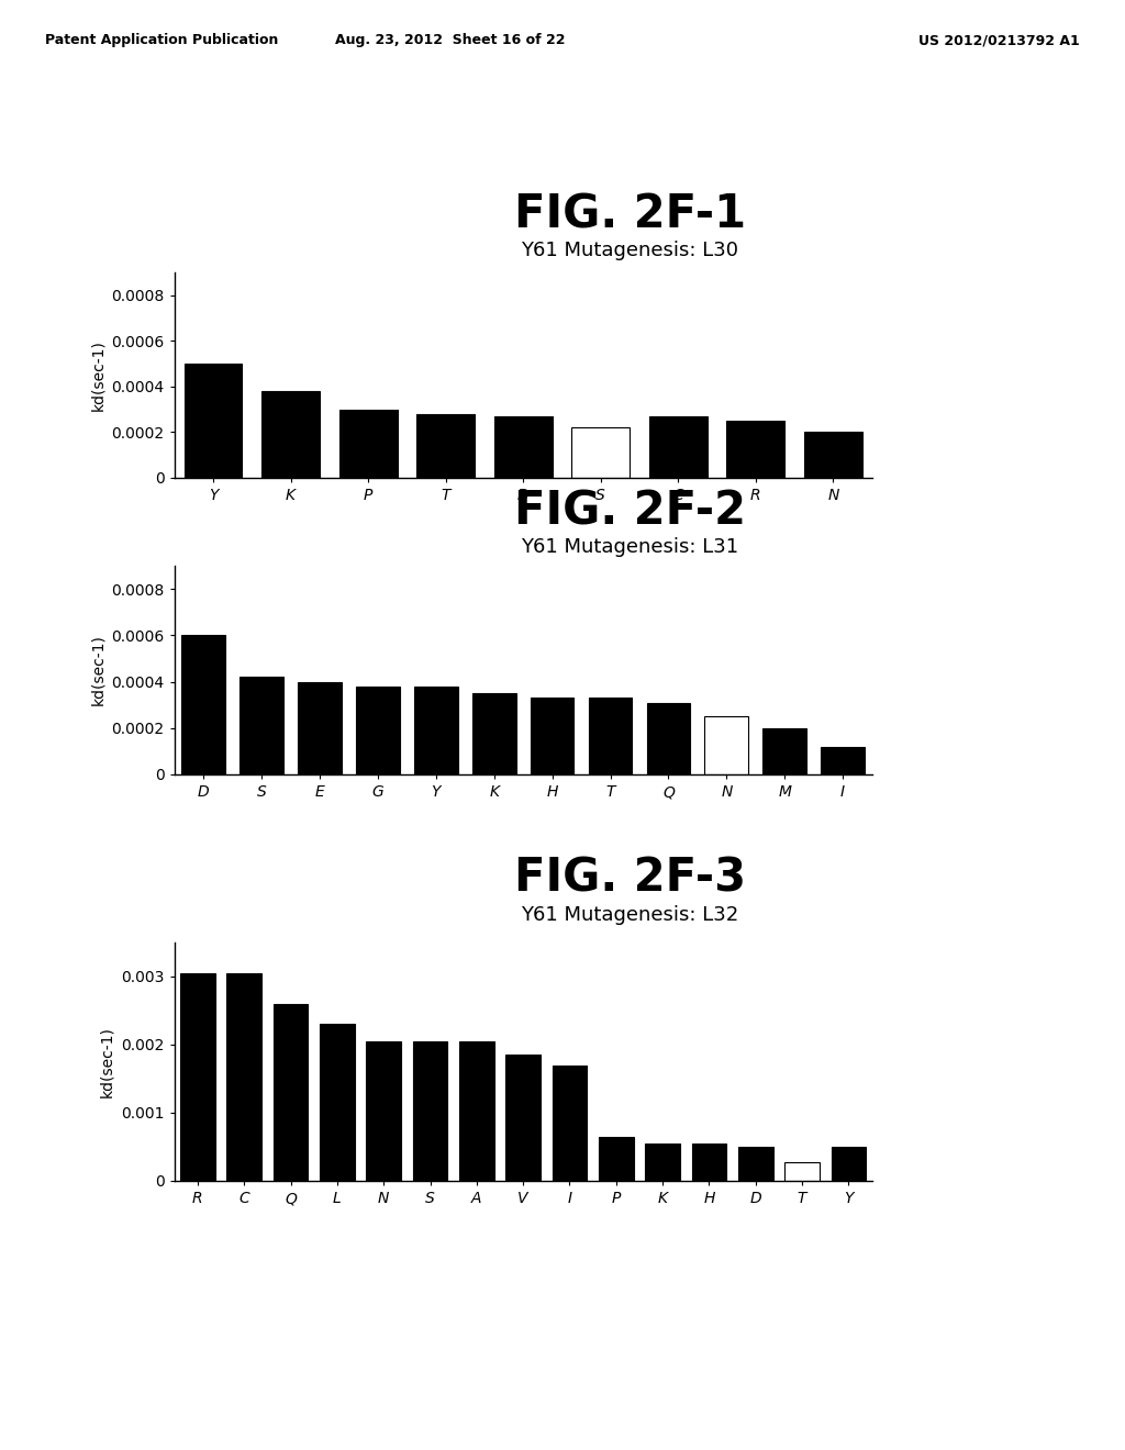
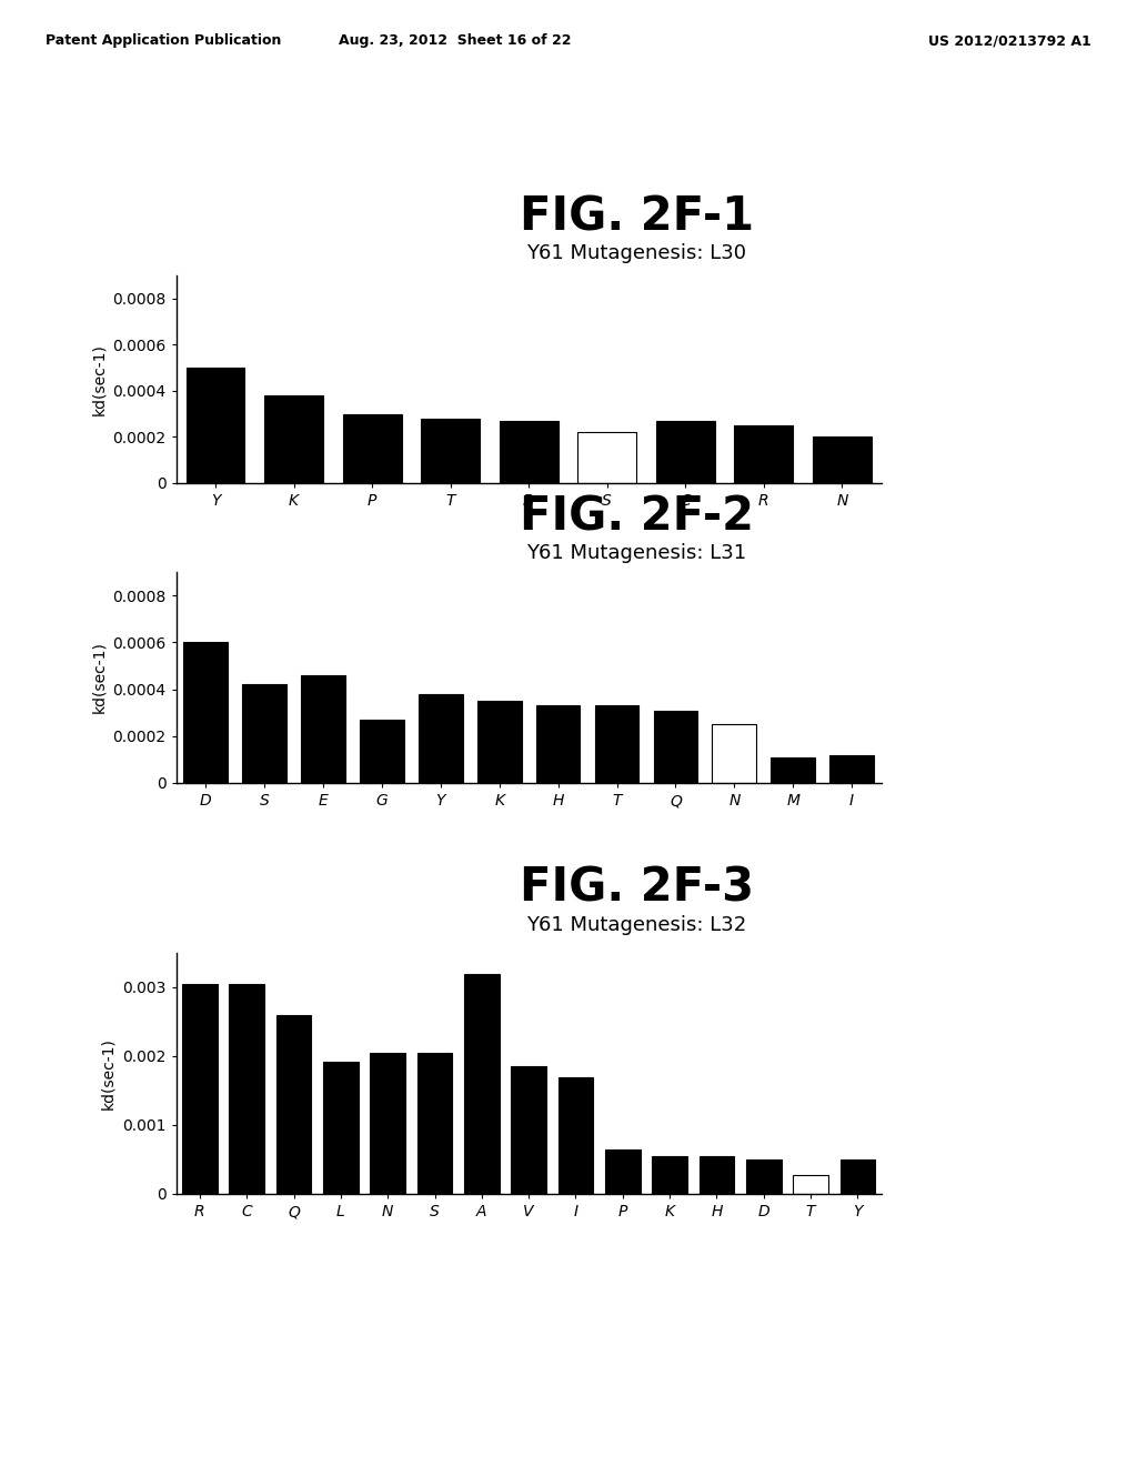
E: 0.00040 -> 0.00046
G: 0.00038 -> 0.00027
M: 0.00020 -> 0.00011
L: 0.00230 -> 0.00192
A: 0.00205 -> 0.00320
